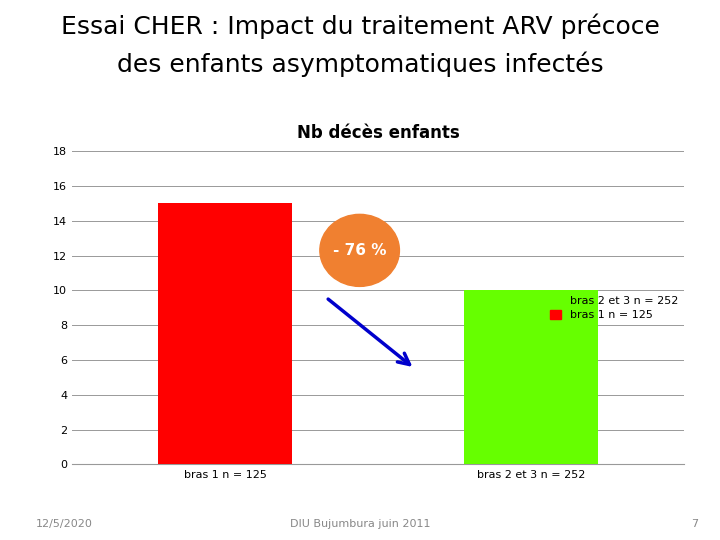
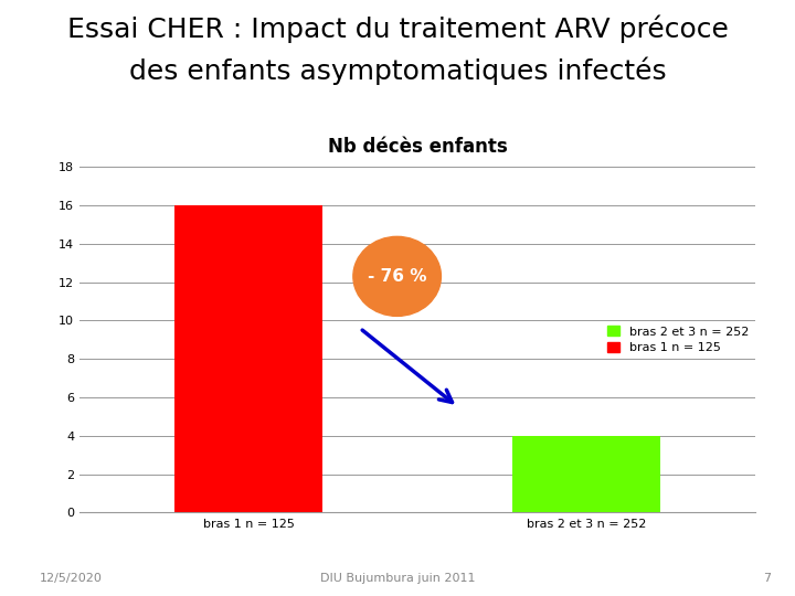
bras 1 n = 125: 15 -> 16
bras 2 et 3 n = 252: 10 -> 4
